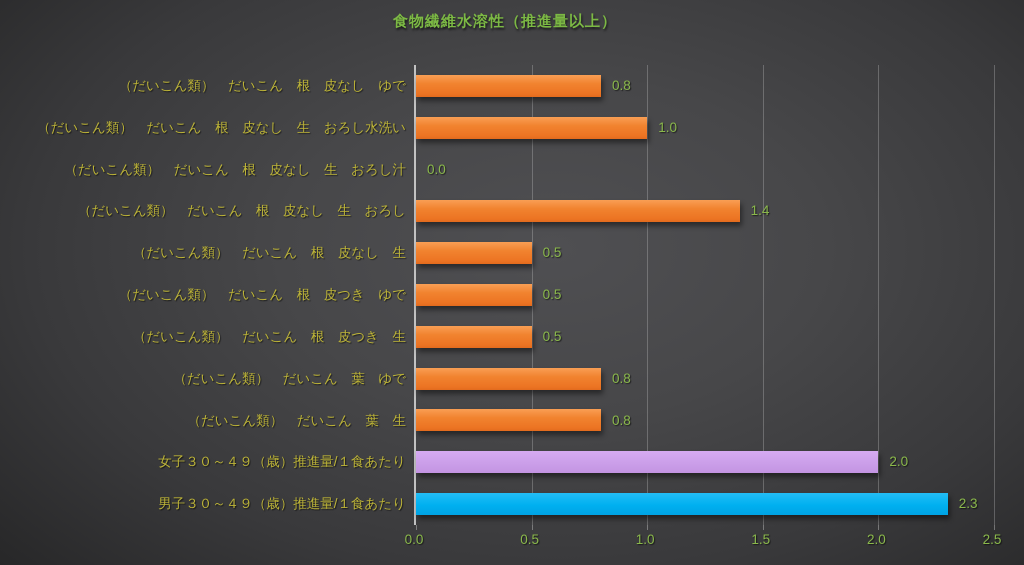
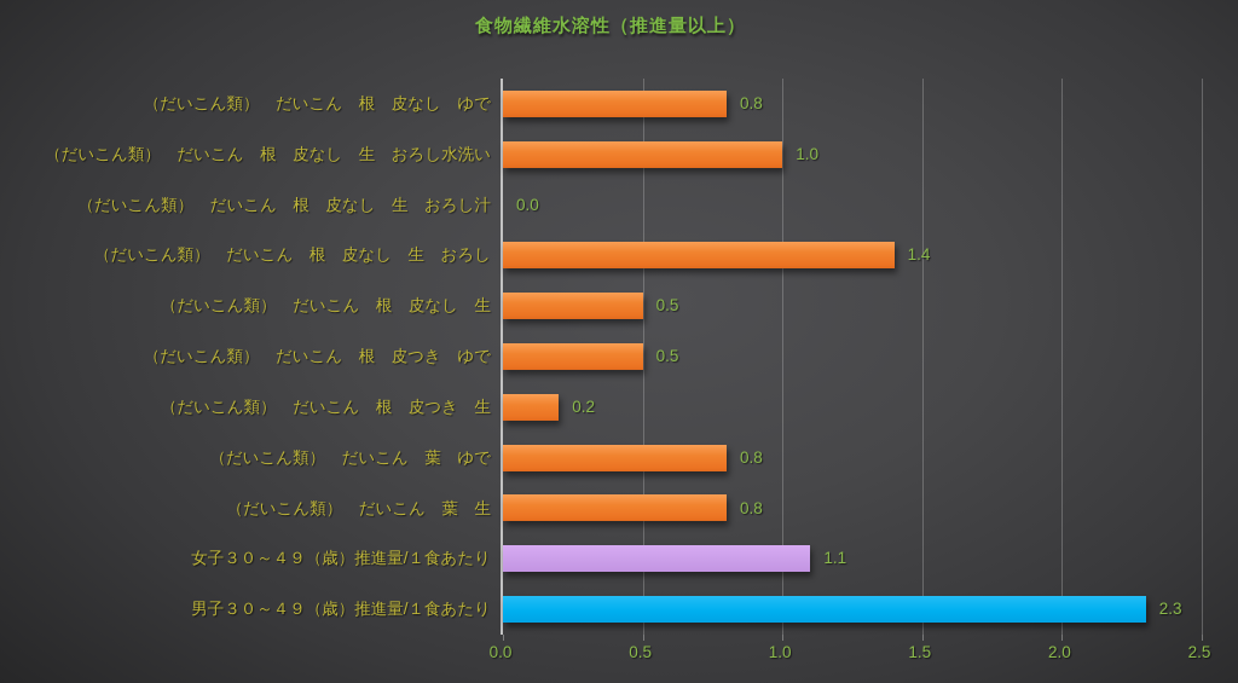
（だいこん類） だいこん 根 皮つき 生: 0.5 -> 0.2
女子３０～４９（歳）推進量/１食あたり: 2.0 -> 1.1
